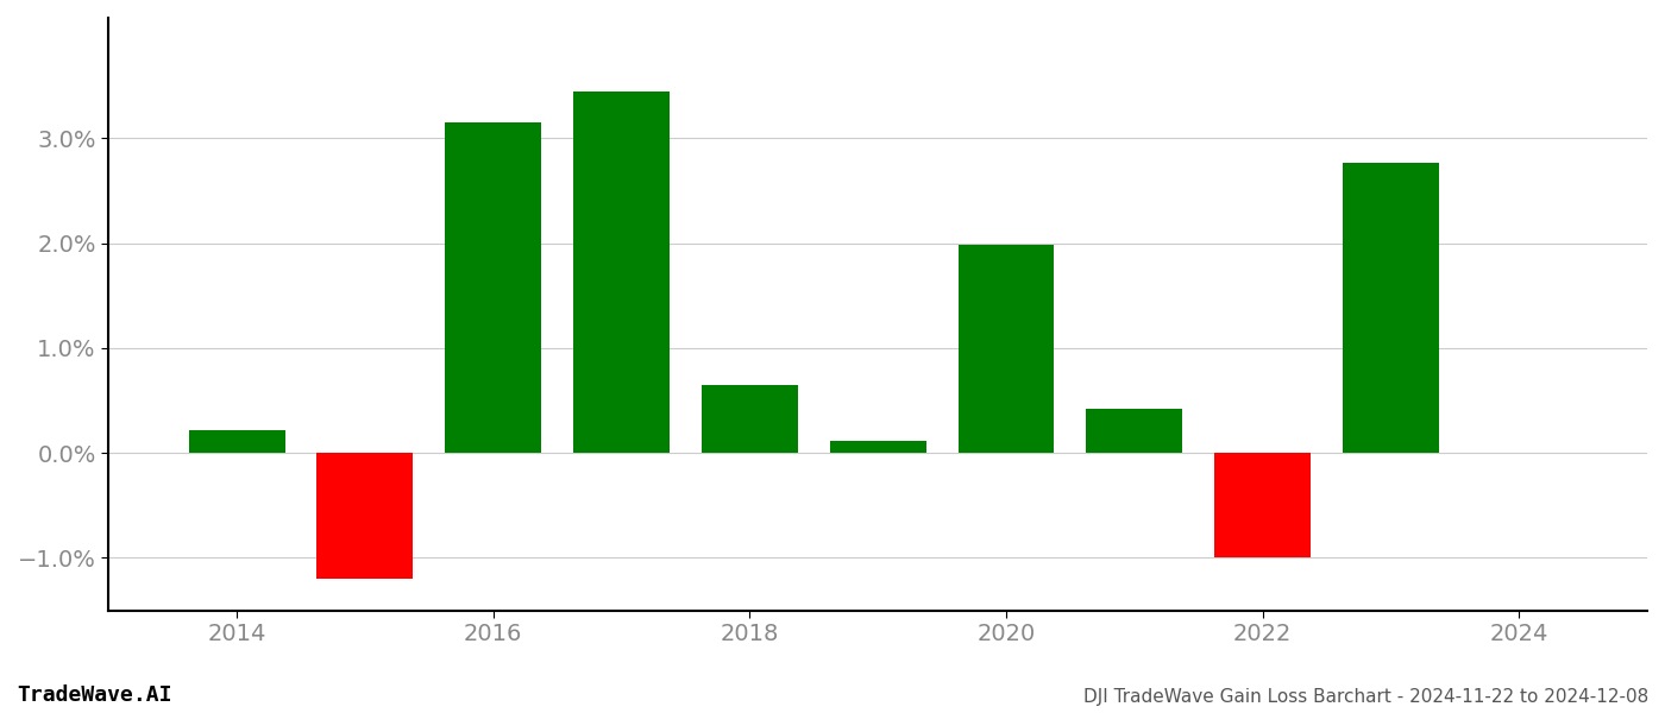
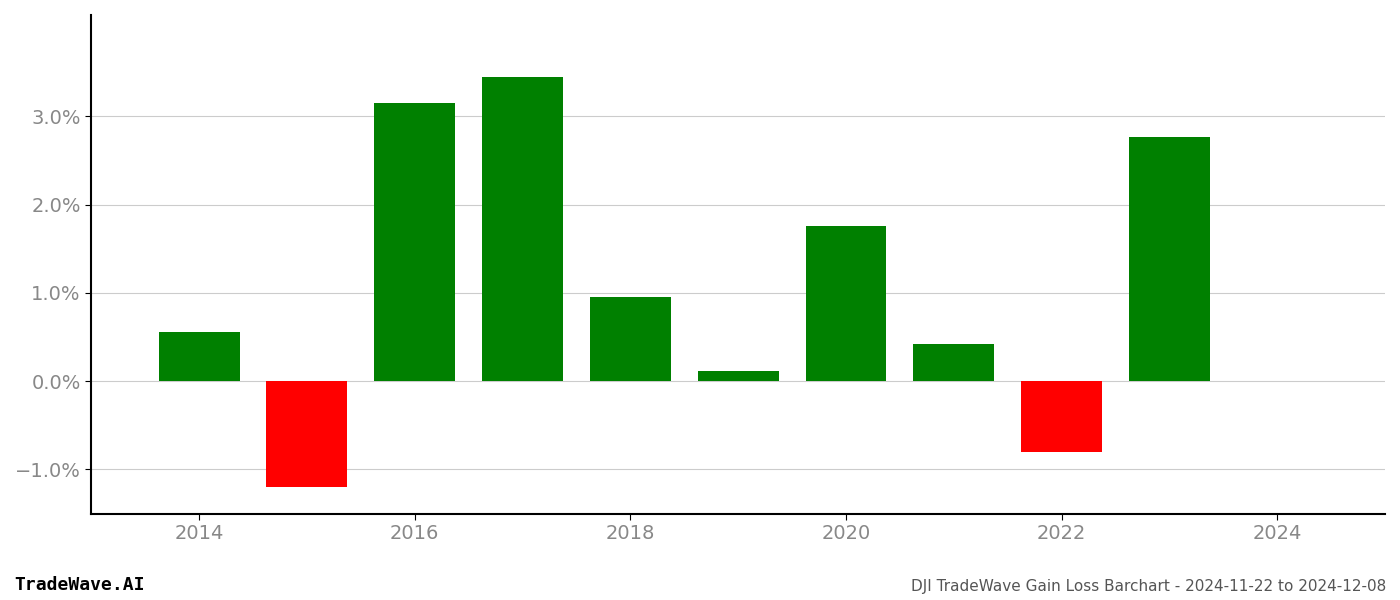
2014: 0.22% -> 0.56%
2018: 0.65% -> 0.96%
2020: 1.98% -> 1.76%
2022: -1.00% -> -0.80%
